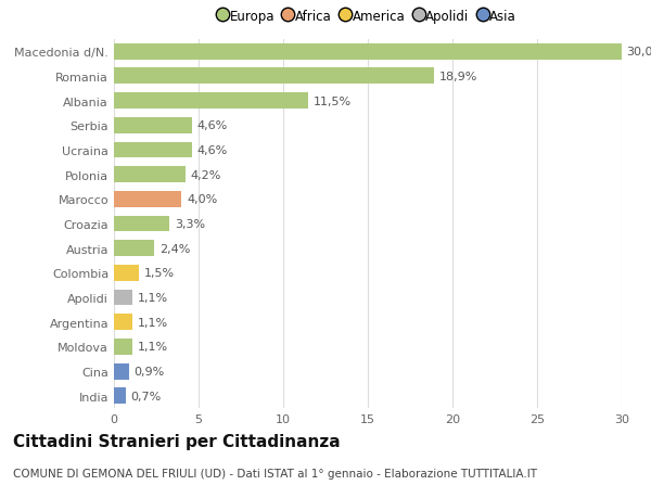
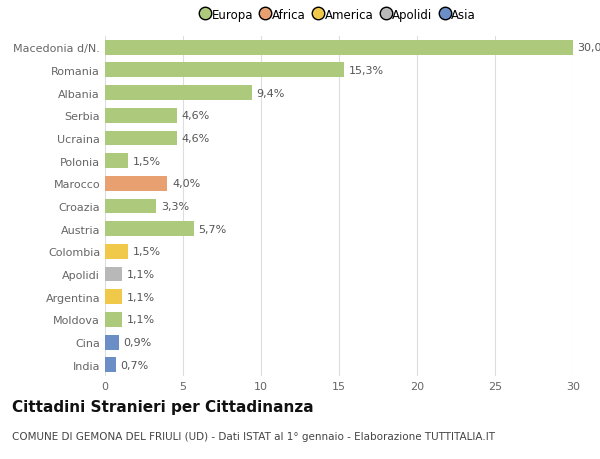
Romania: 18,9% -> 15,3%
Albania: 11,5% -> 9,4%
Polonia: 4,2% -> 1,5%
Austria: 2,4% -> 5,7%
